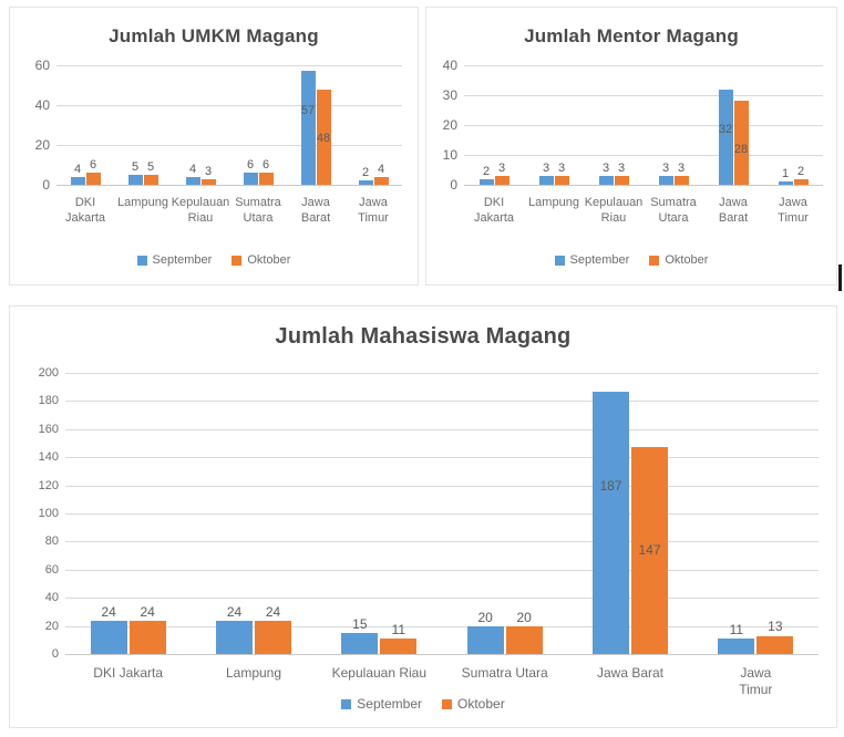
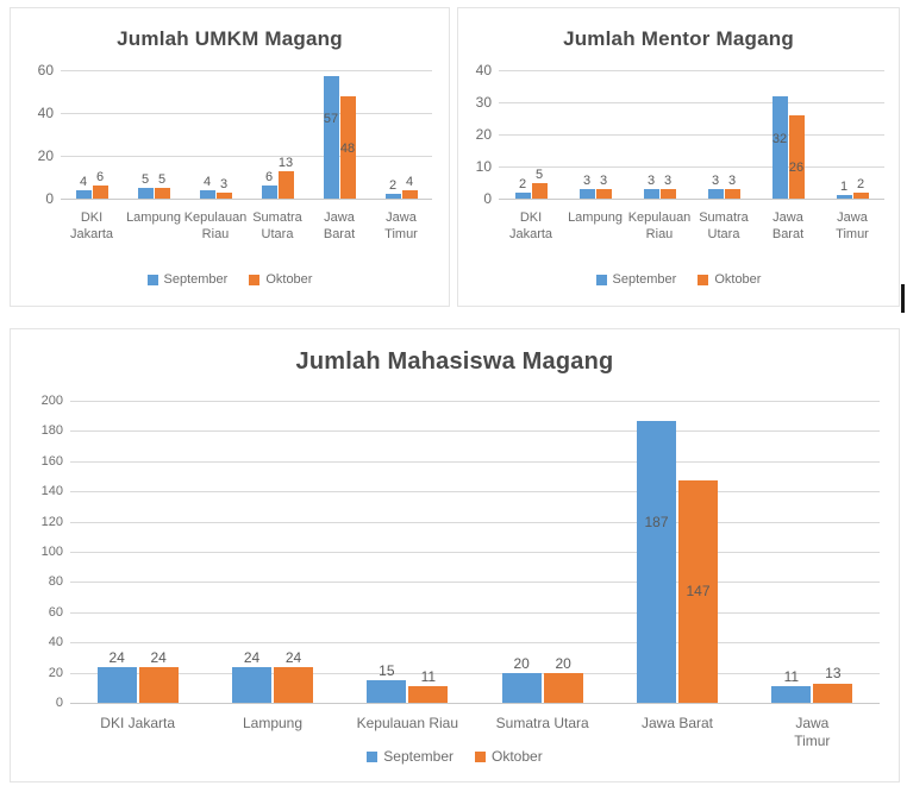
Jumlah UMKM Magang/Oktober/Sumatra Utara: 6 -> 13
Jumlah Mentor Magang/Oktober/DKI Jakarta: 3 -> 5
Jumlah Mentor Magang/Oktober/Jawa Barat: 28 -> 26
